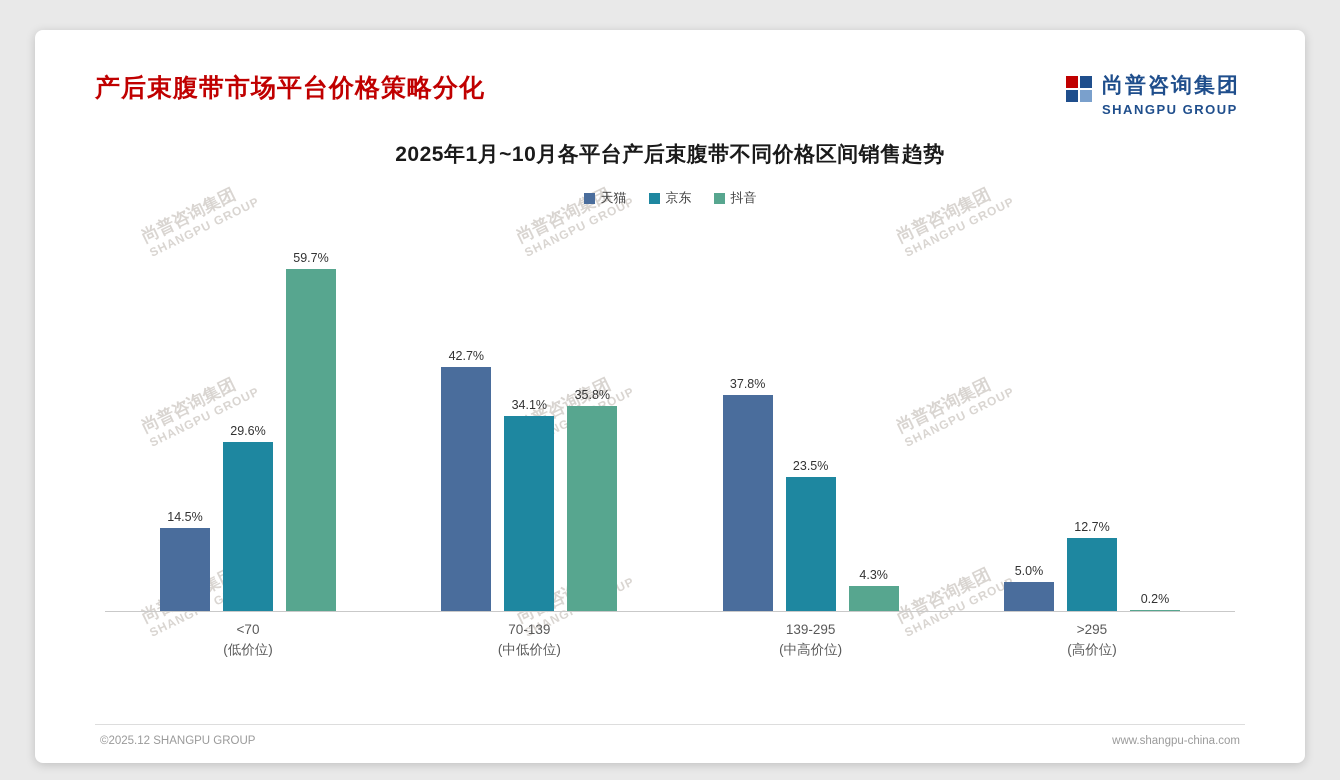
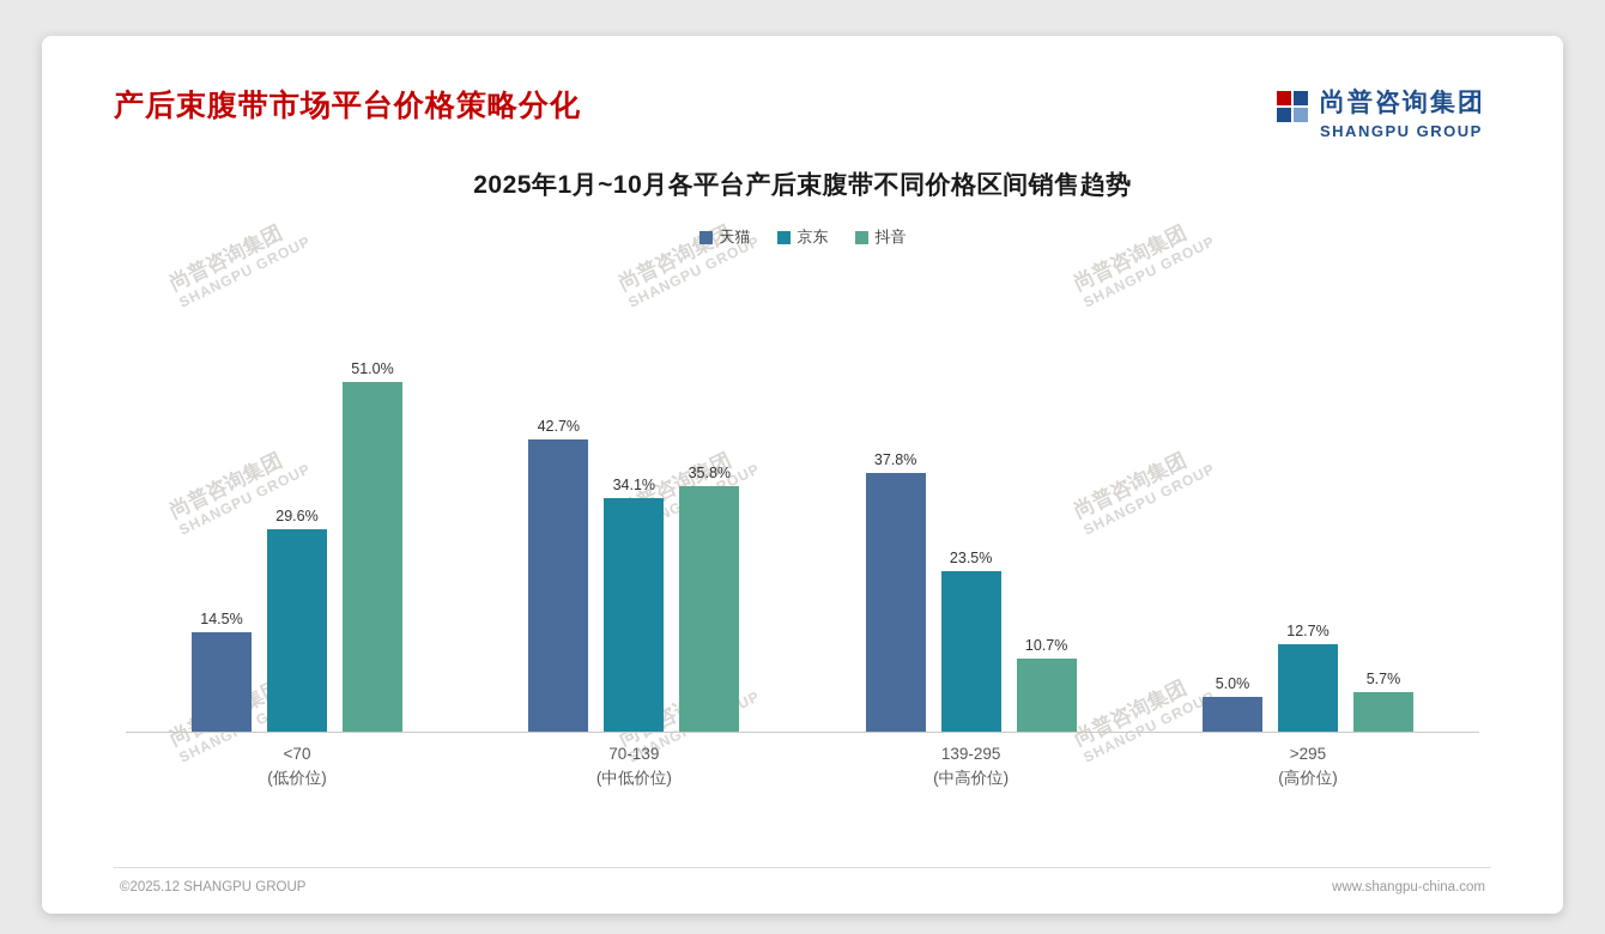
抖音/<70: 59.7% -> 51.0%
抖音/139-295: 4.3% -> 10.7%
抖音/>295: 0.2% -> 5.7%
